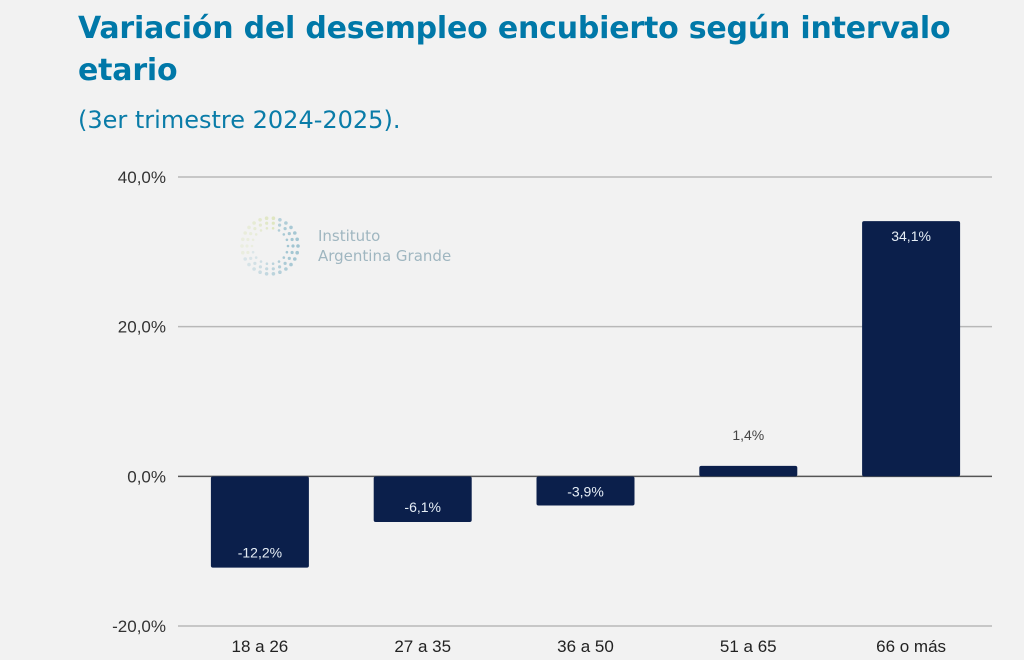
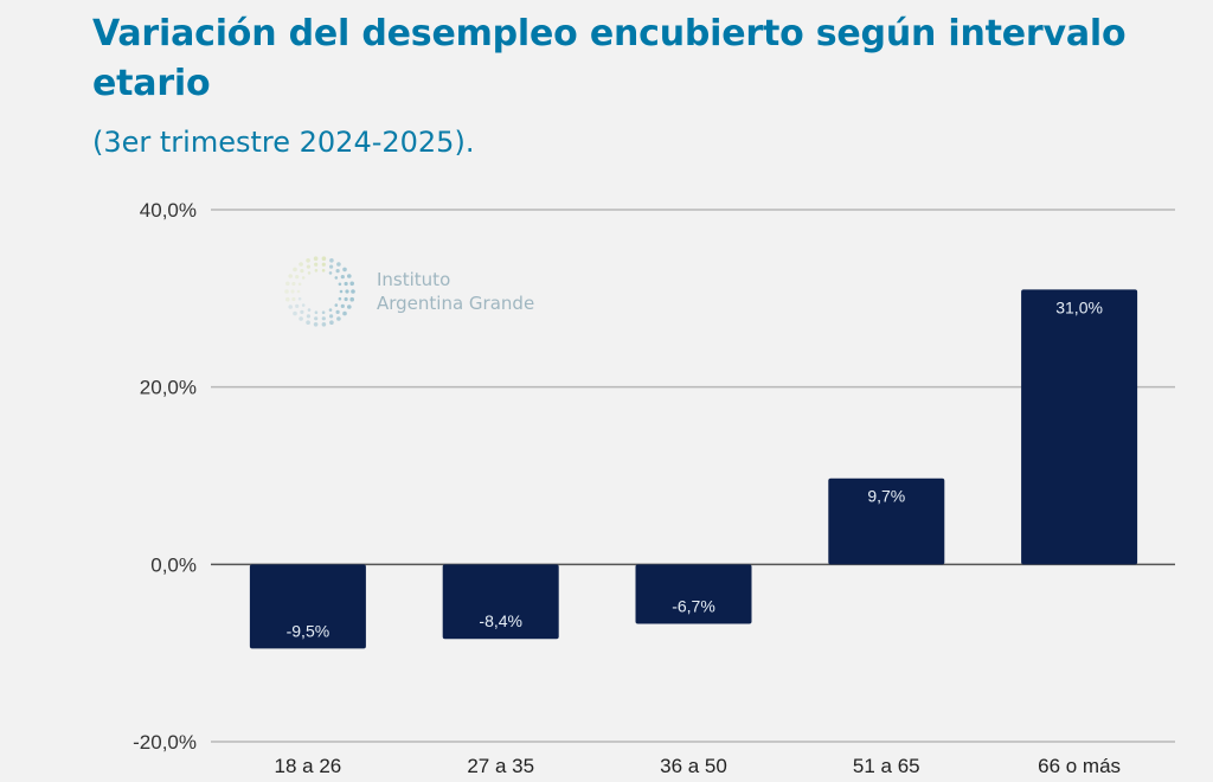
18 a 26: -12,2% -> -9,5%
27 a 35: -6,1% -> -8,4%
36 a 50: -3,9% -> -6,7%
51 a 65: 1,4% -> 9,7%
66 o más: 34,1% -> 31,0%
